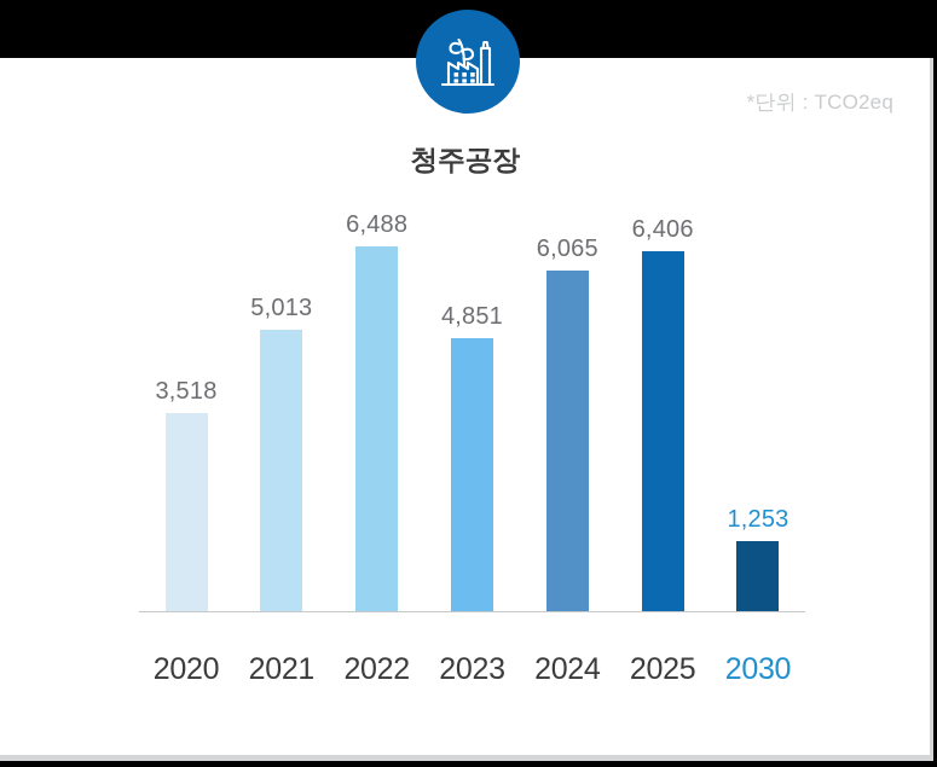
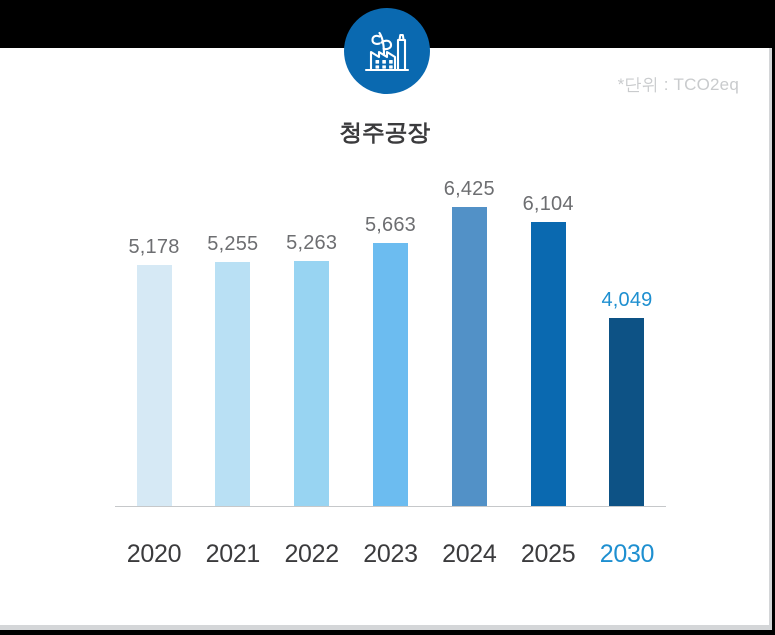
2020: 3,518 -> 5,178
2021: 5,013 -> 5,255
2022: 6,488 -> 5,263
2023: 4,851 -> 5,663
2024: 6,065 -> 6,425
2025: 6,406 -> 6,104
2030: 1,253 -> 4,049
